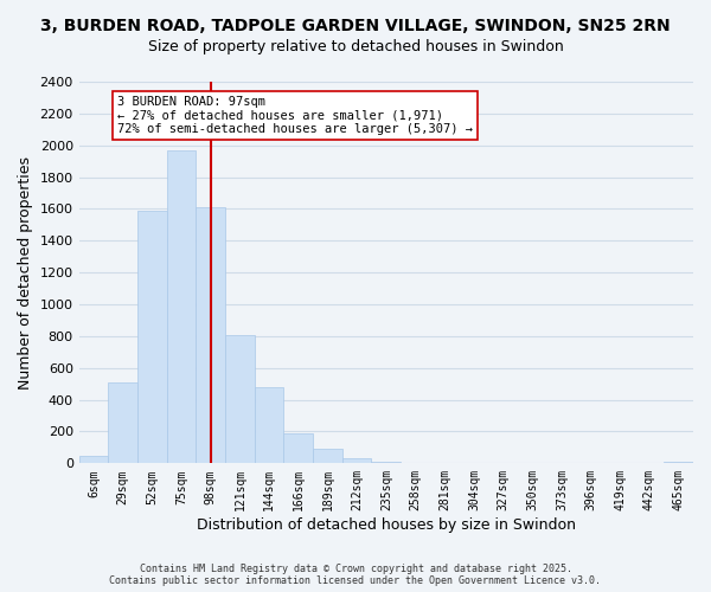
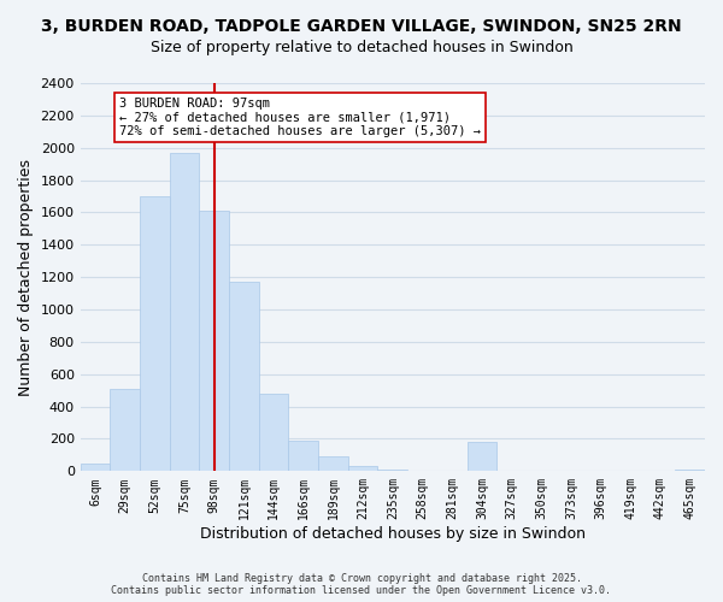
52sqm: 1590 -> 1700
121sqm: 810 -> 1170
304sqm: 0 -> 180
